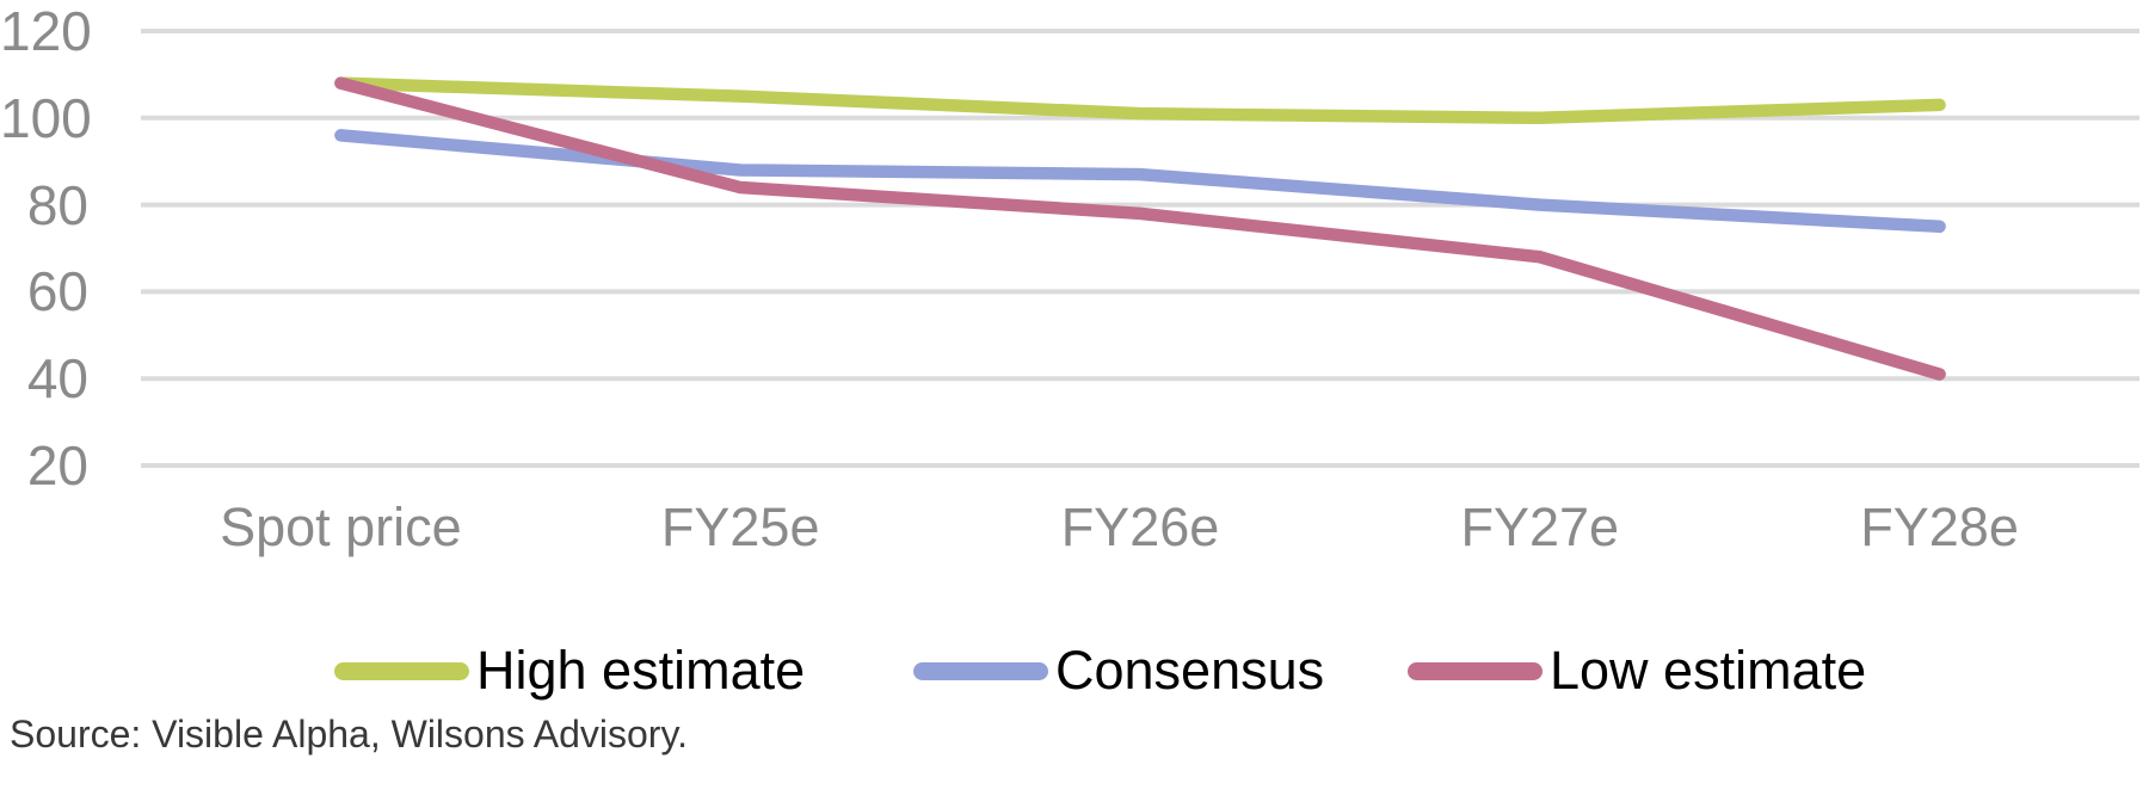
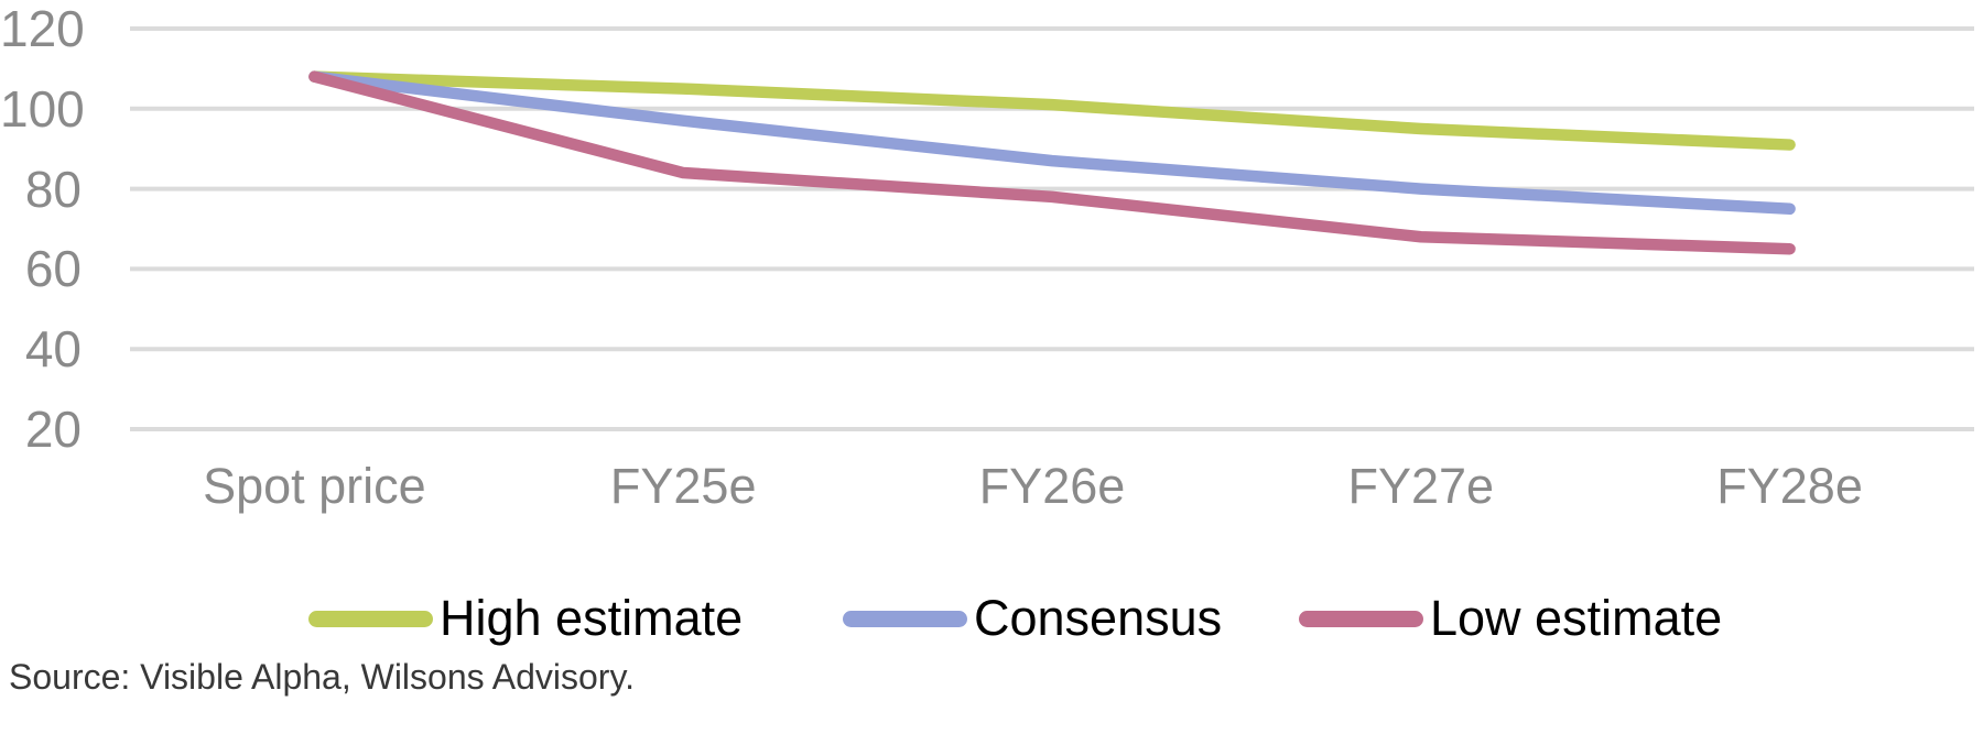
Consensus/Spot price: 96 -> 108
Consensus/FY25e: 88 -> 97
High estimate/FY27e: 100 -> 95
High estimate/FY28e: 103 -> 91
Low estimate/FY28e: 41 -> 65
